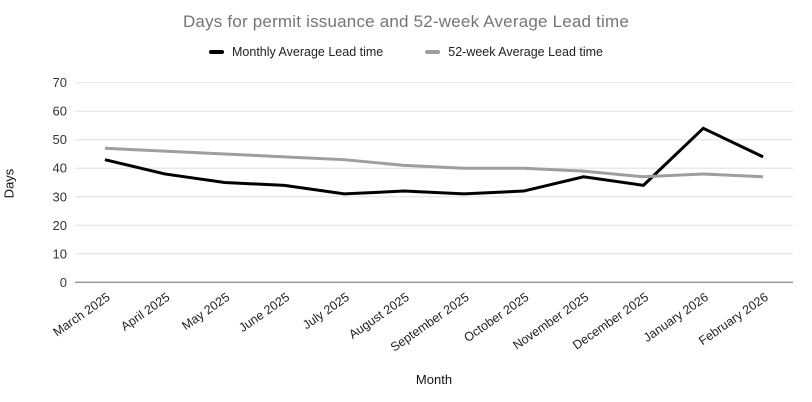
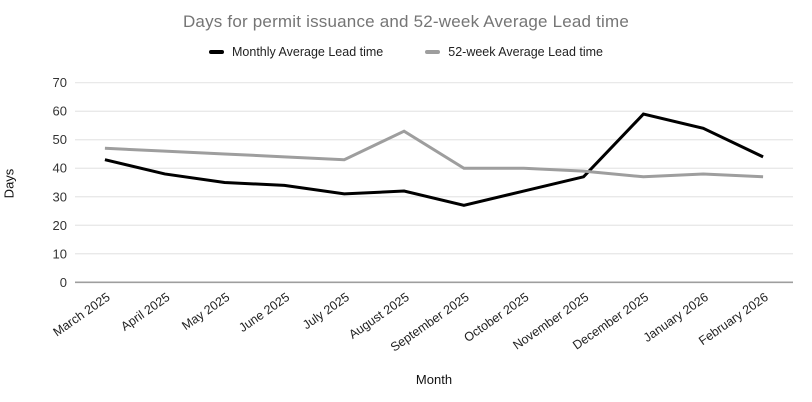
52-week Average Lead time/August 2025: 41 -> 53
Monthly Average Lead time/September 2025: 31 -> 27
Monthly Average Lead time/December 2025: 34 -> 59
